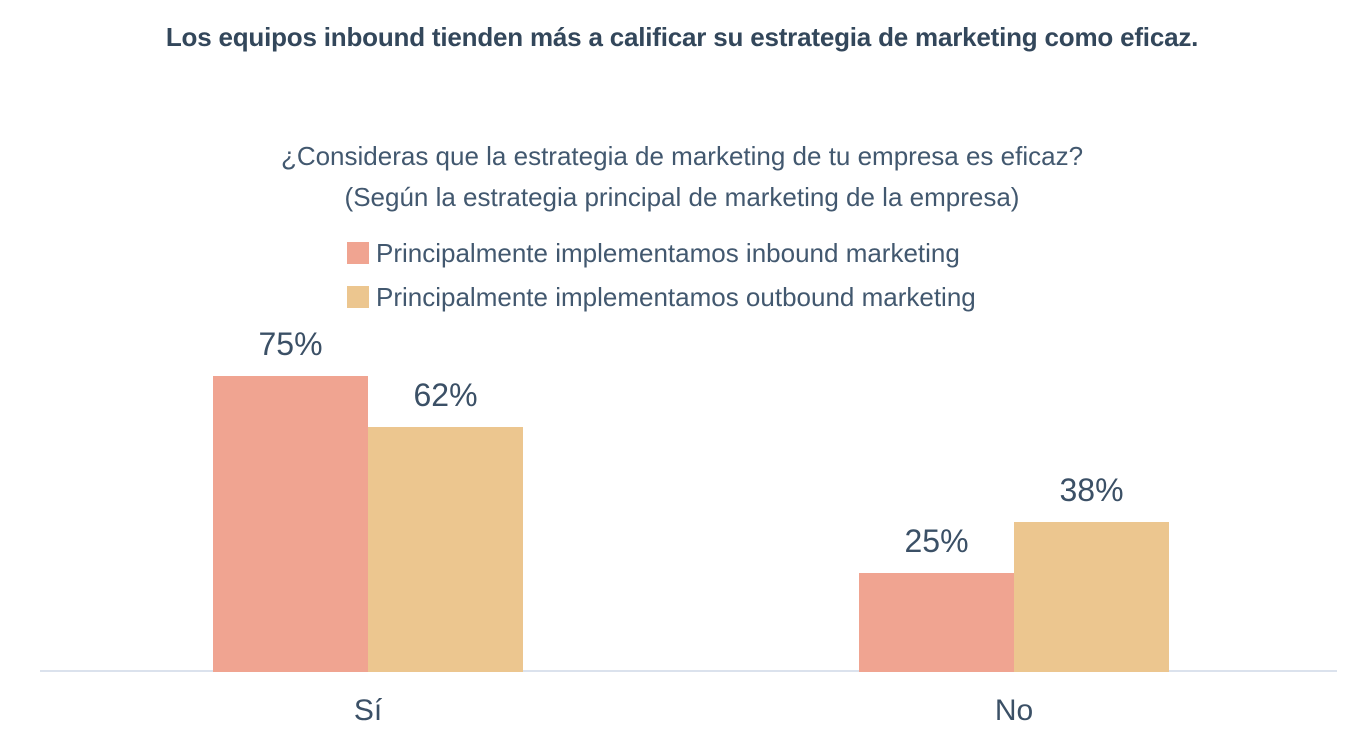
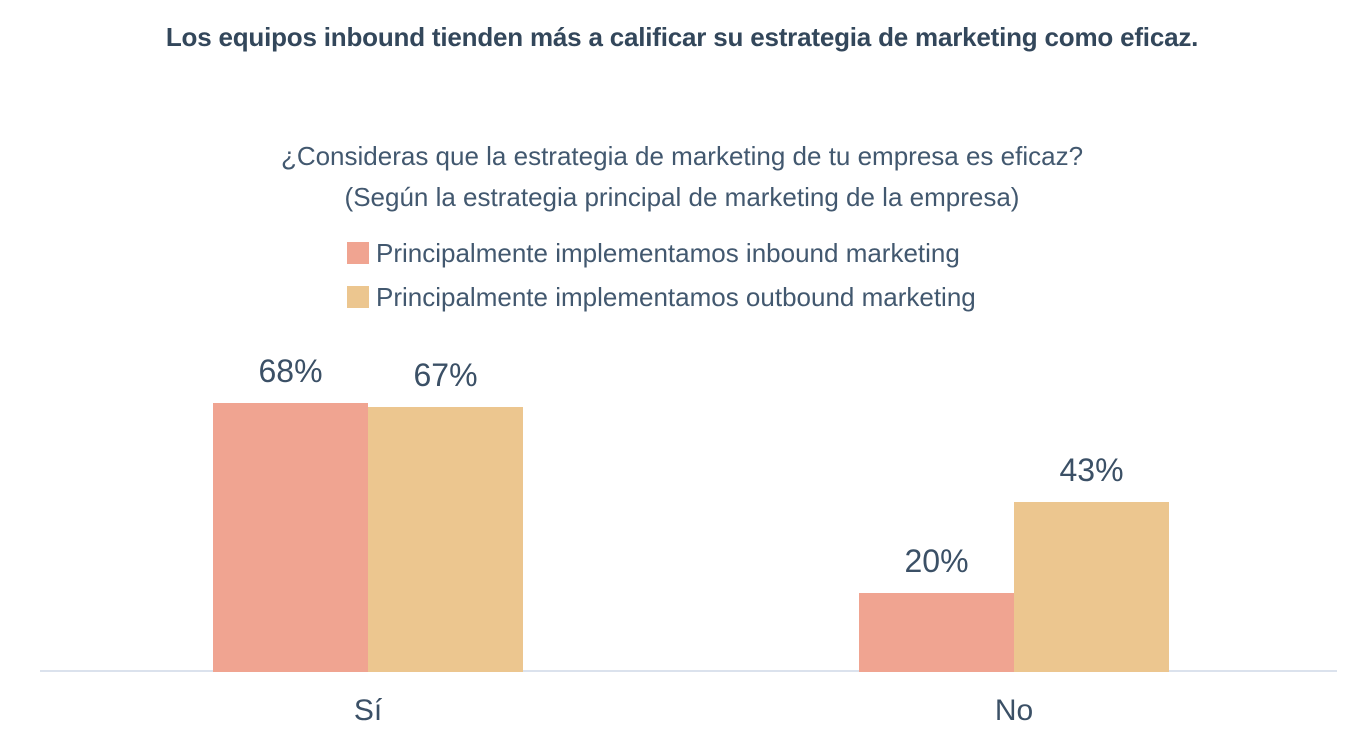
Principalmente implementamos inbound marketing/Sí: 75% -> 68%
Principalmente implementamos outbound marketing/Sí: 62% -> 67%
Principalmente implementamos inbound marketing/No: 25% -> 20%
Principalmente implementamos outbound marketing/No: 38% -> 43%
